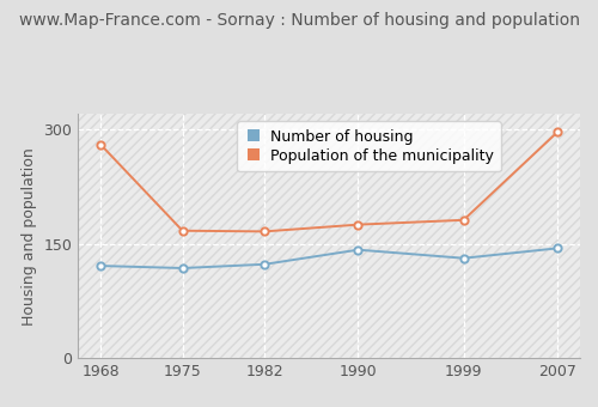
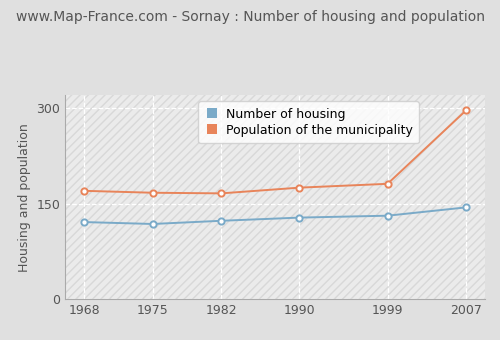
Population of the municipality/1968: 280 -> 170
Number of housing/1990: 142 -> 128
